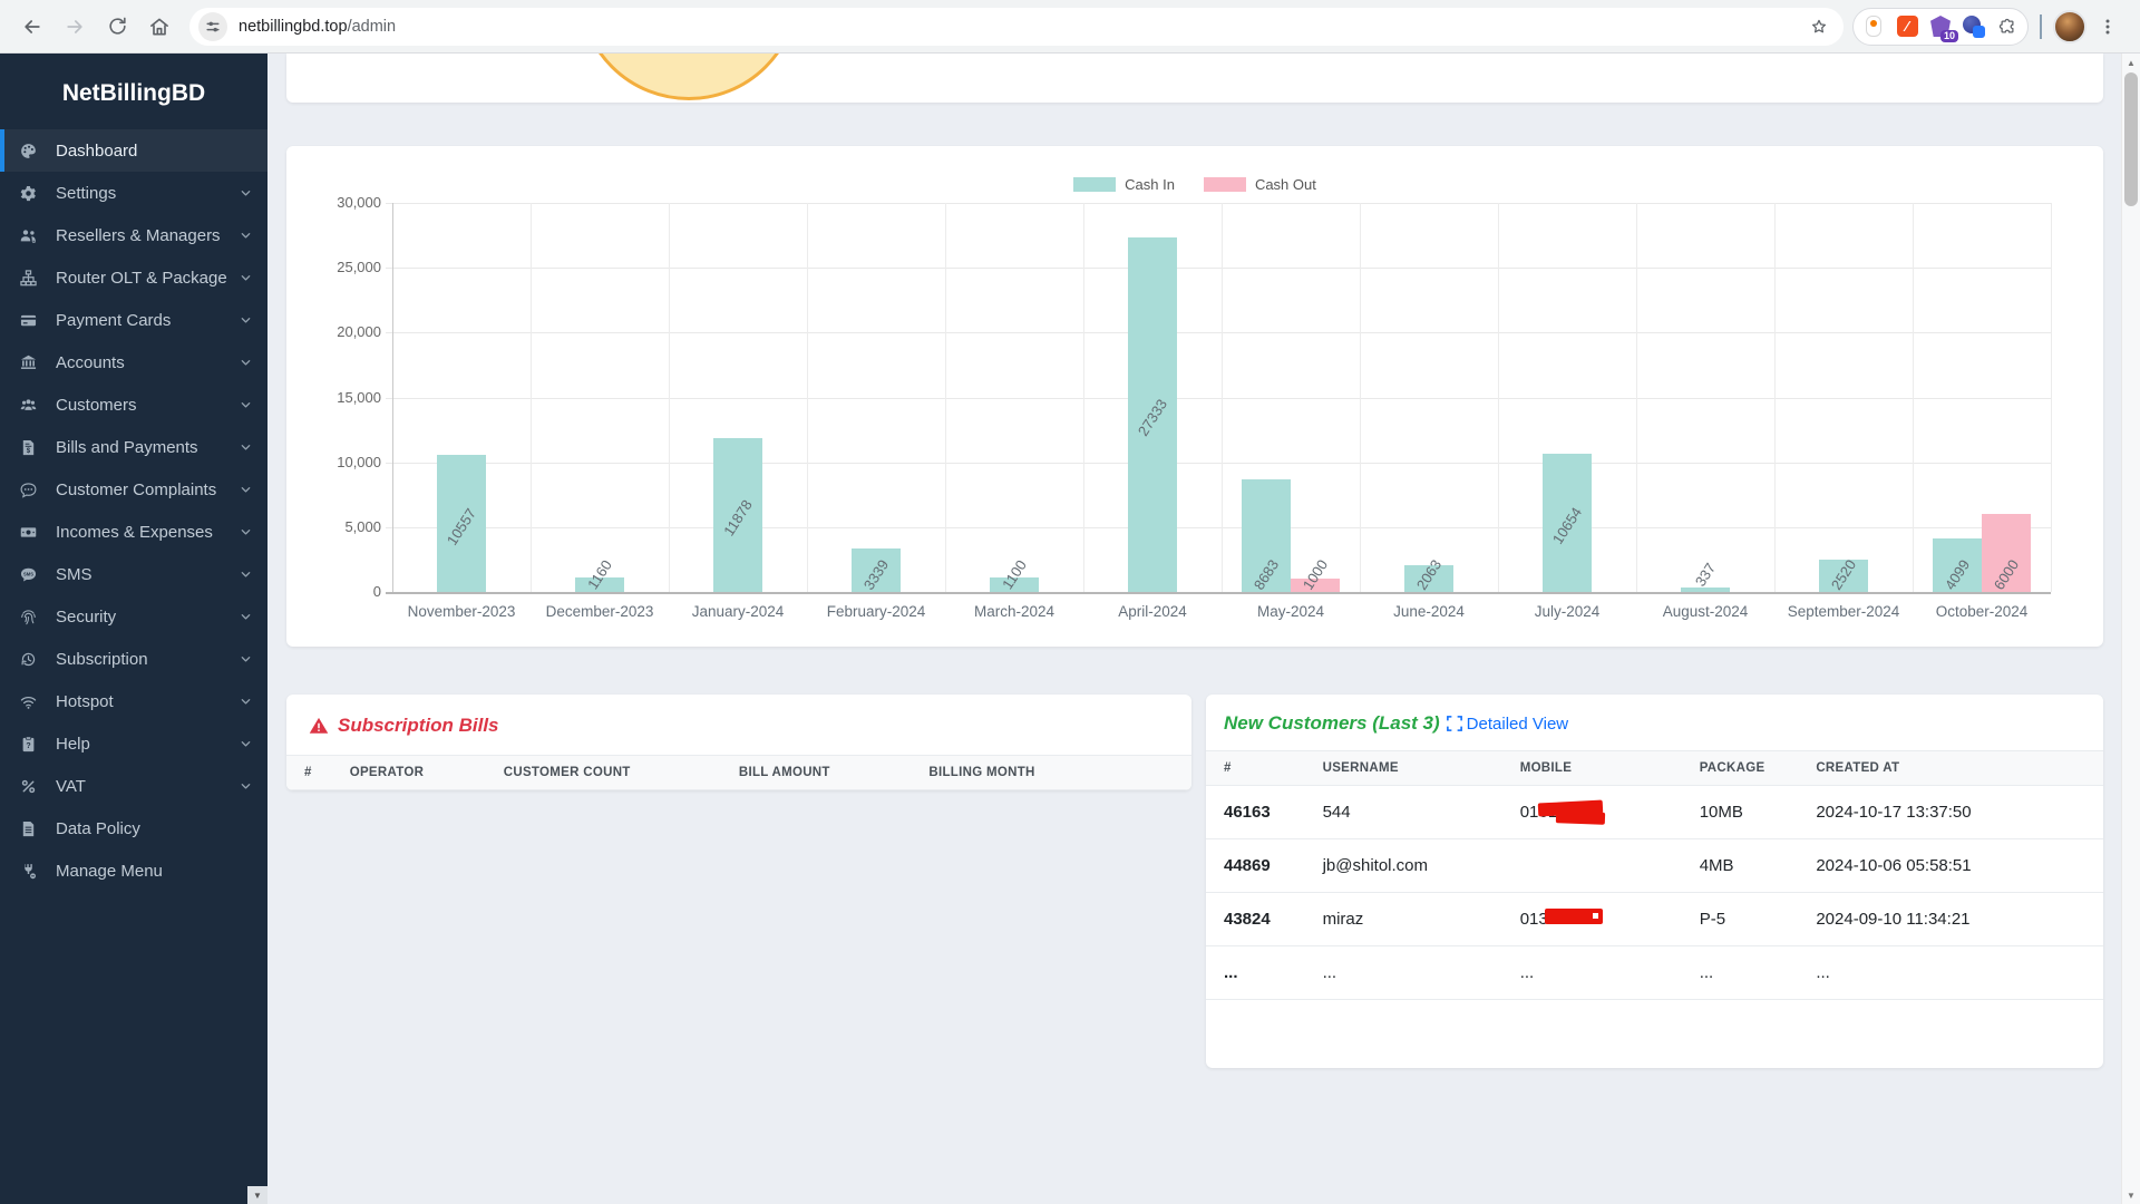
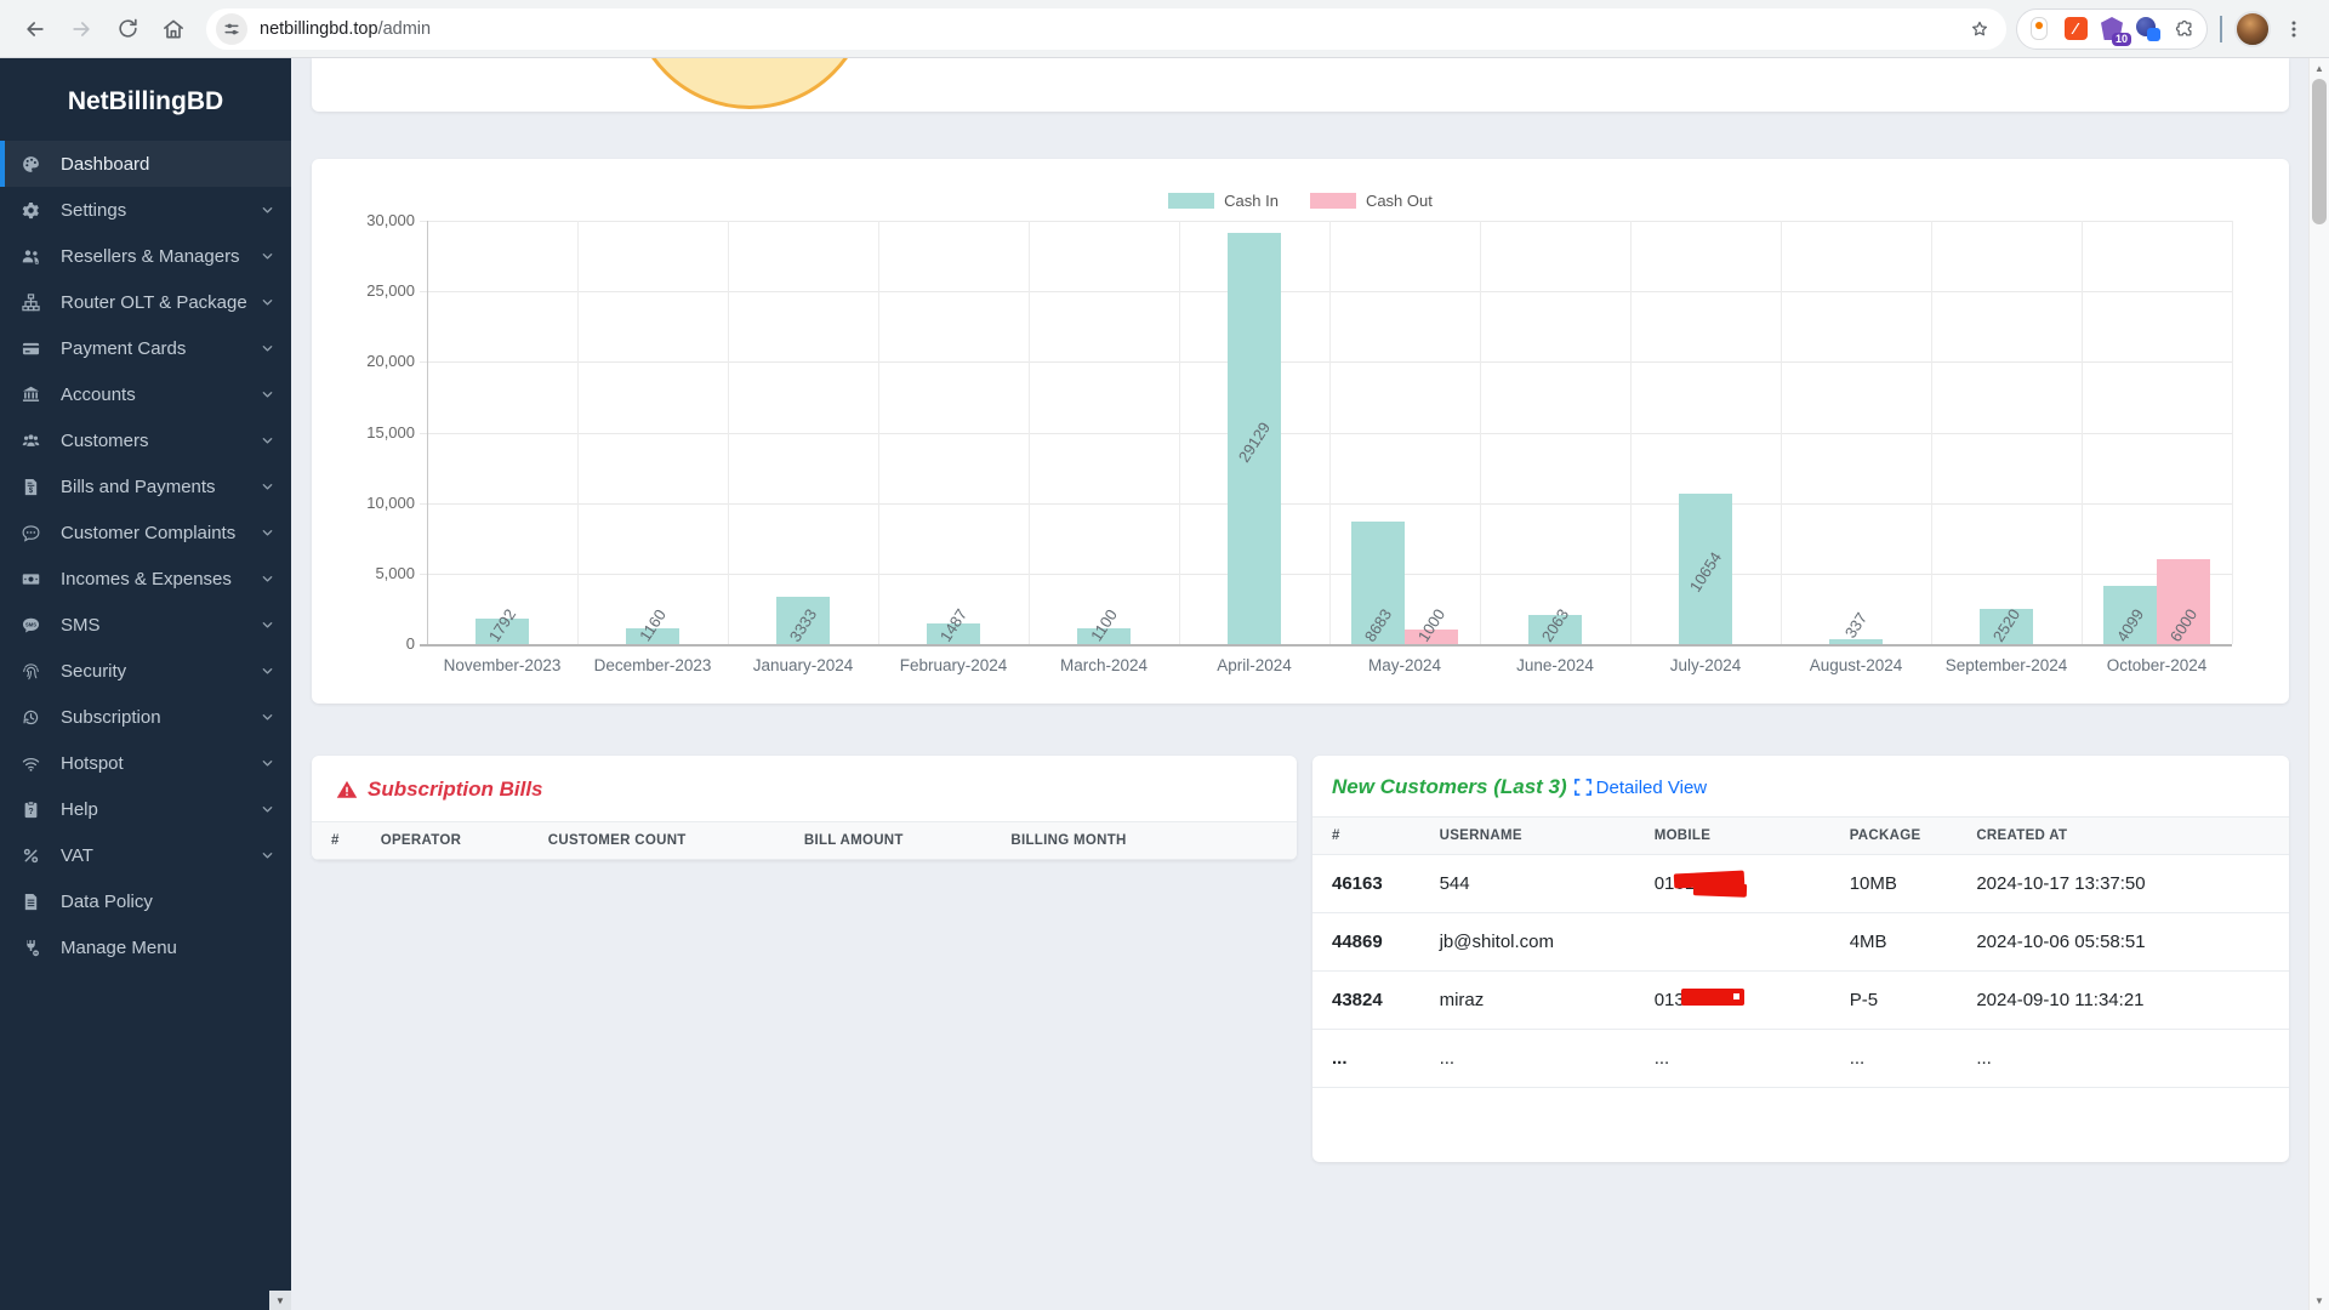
Cash In/November-2023: 10557 -> 1792
Cash In/January-2024: 11878 -> 3333
Cash In/February-2024: 3339 -> 1487
Cash In/April-2024: 27333 -> 29129
